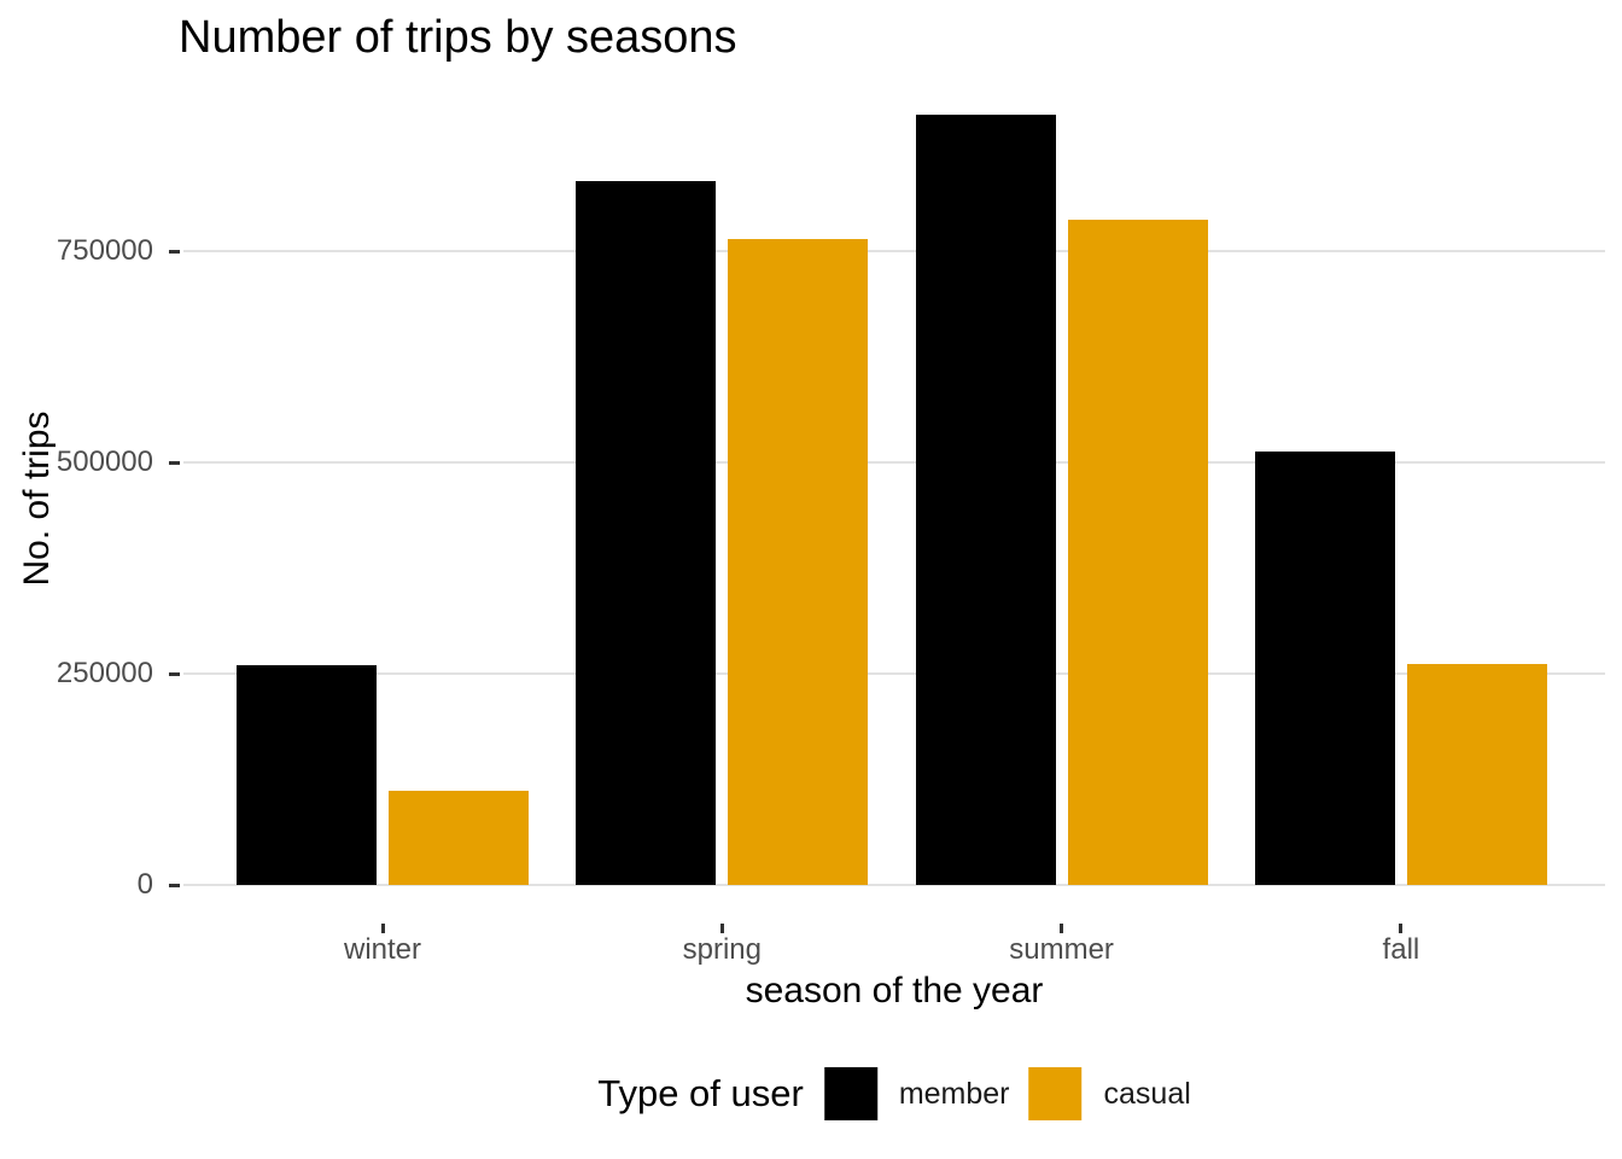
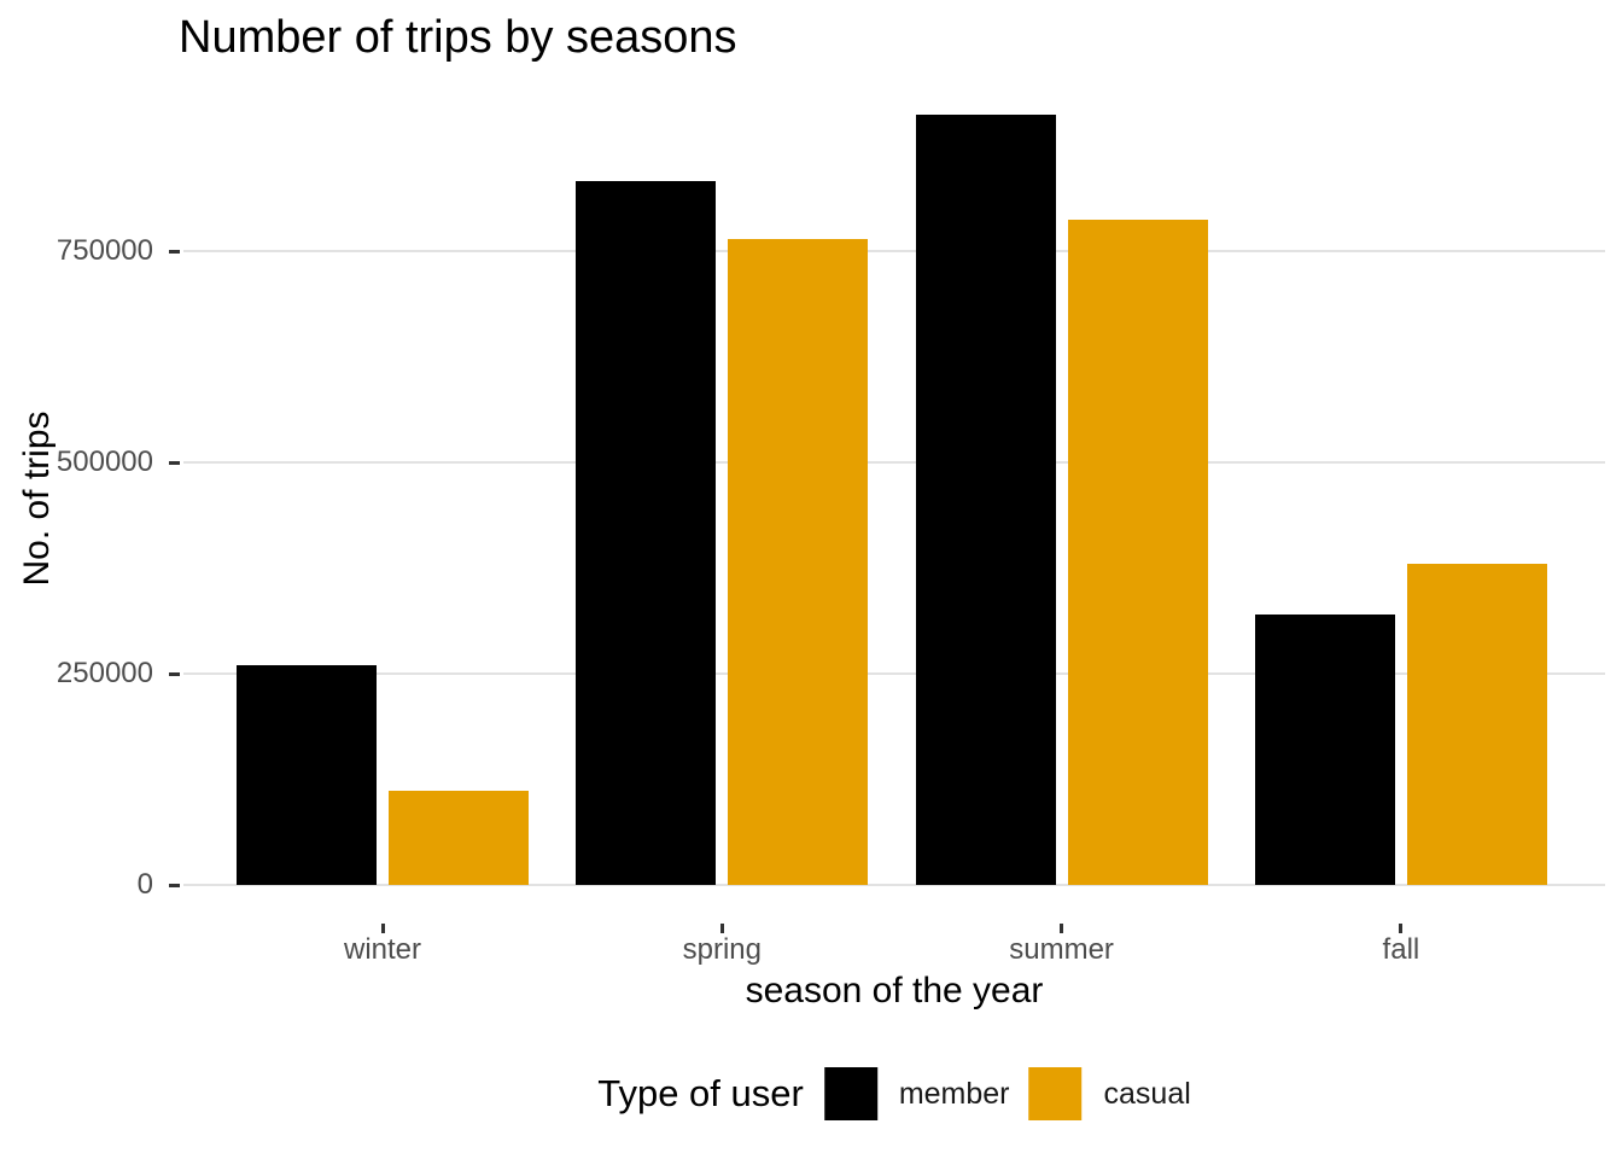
member/fall: 510000 -> 320000
casual/fall: 260000 -> 380000
